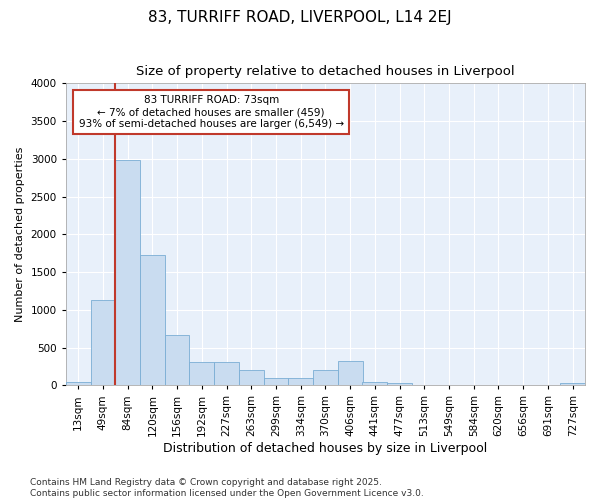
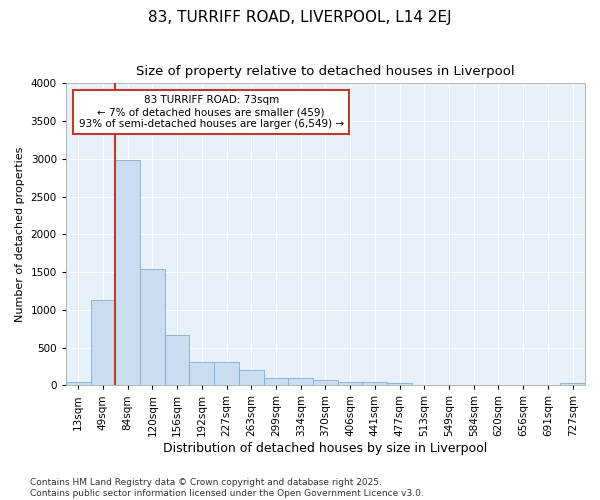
120sqm: 1720 -> 1540
370sqm: 200 -> 80
406sqm: 320 -> 50
